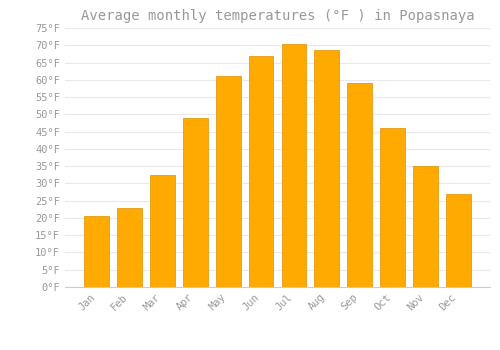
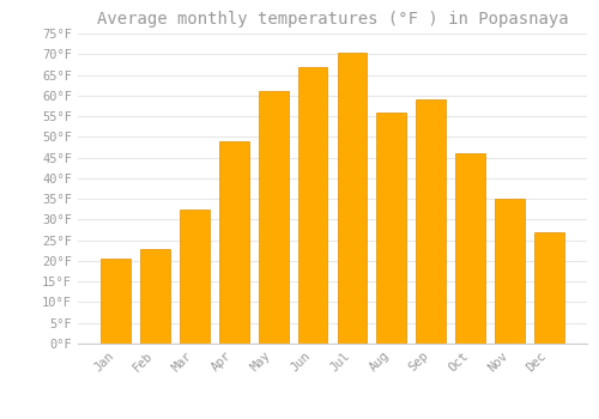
Aug: 68.5°F -> 56.0°F
